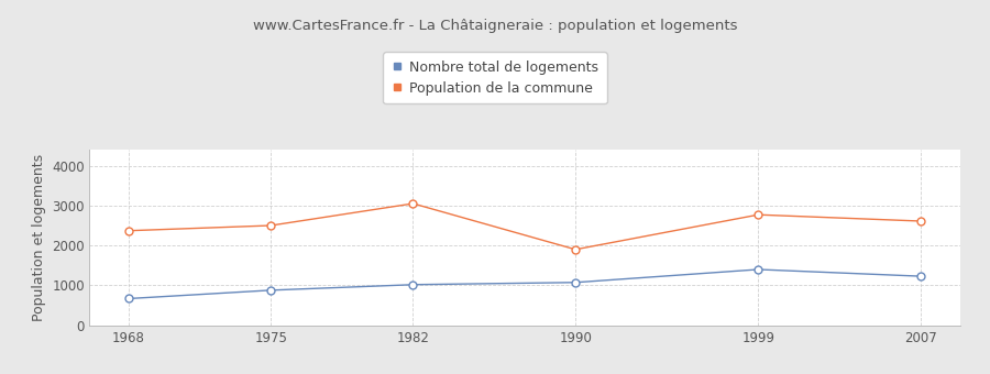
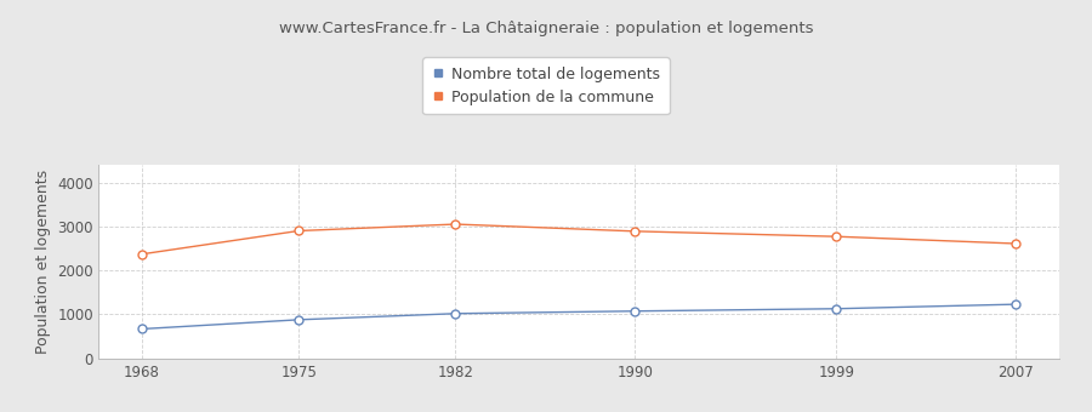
Population de la commune/1975: 2500 -> 2900
Population de la commune/1990: 1900 -> 2890
Nombre total de logements/1999: 1400 -> 1130
